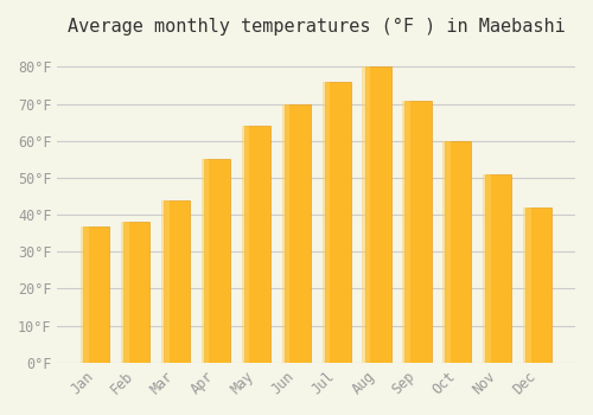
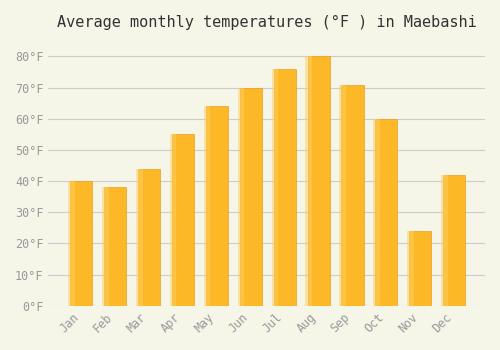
Jan: 37°F -> 40°F
Nov: 51°F -> 24°F
